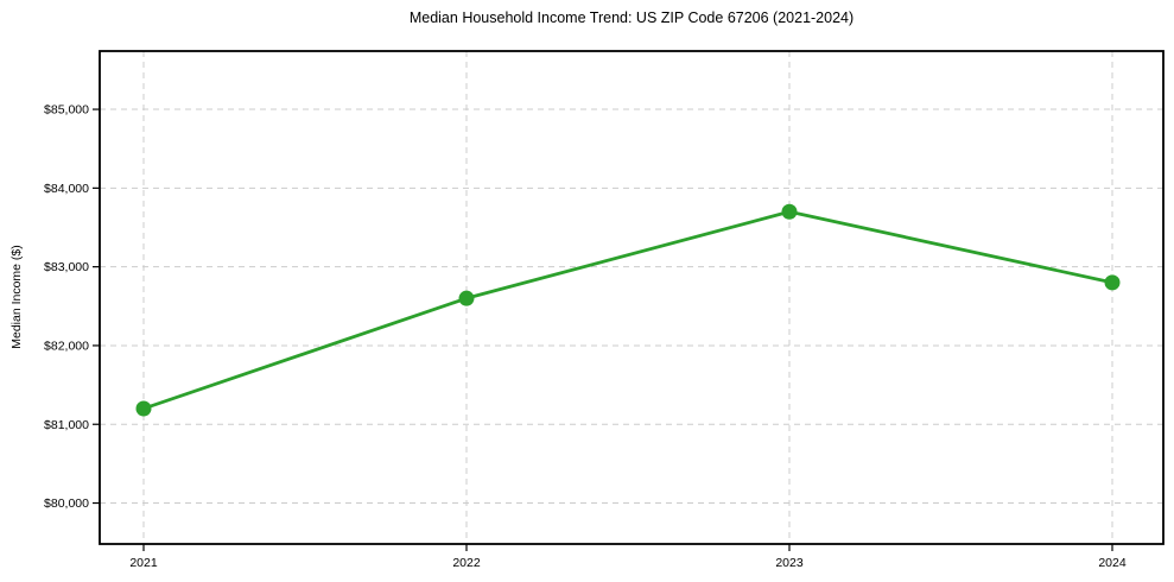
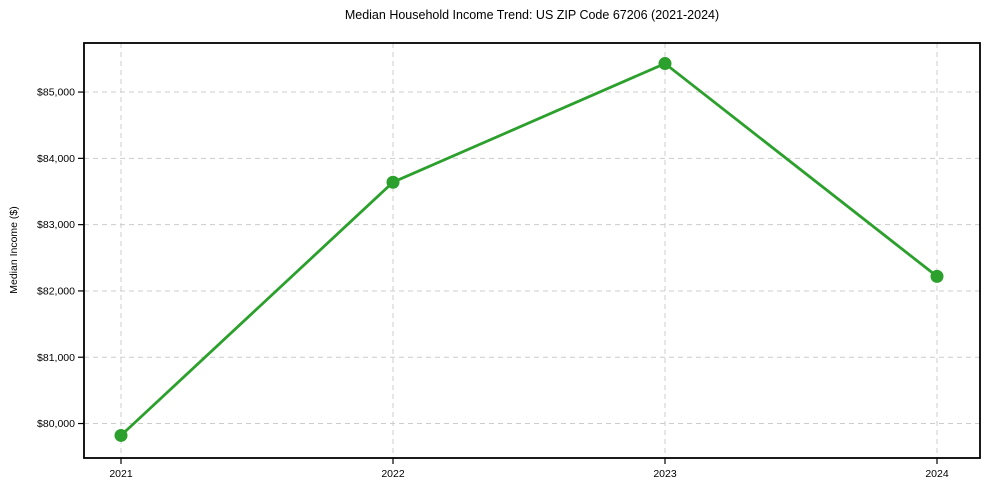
2021: $81200 -> $79800
2022: $82600 -> $83600
2023: $83700 -> $85400
2024: $82800 -> $82200
